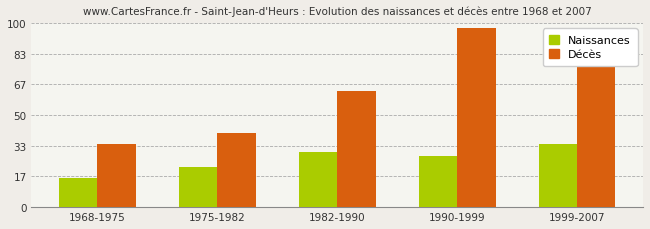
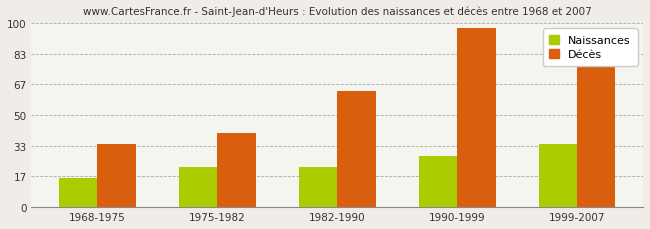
Naissances/1982-1990: 30 -> 22
